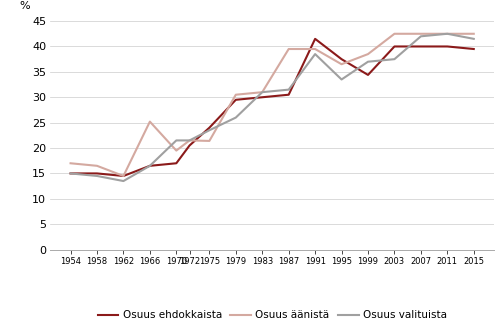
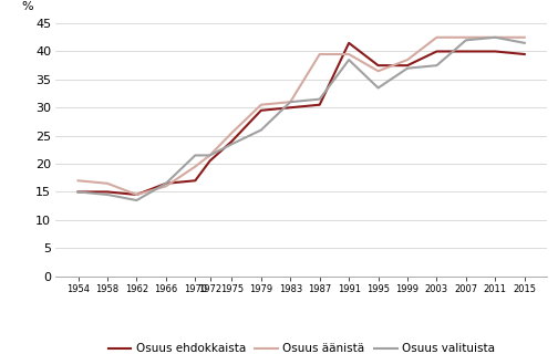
Osuus äänistä/1966: 25.2 -> 16.0
Osuus äänistä/1975: 21.4 -> 25.5
Osuus ehdokkaista/1999: 34.4 -> 37.5
